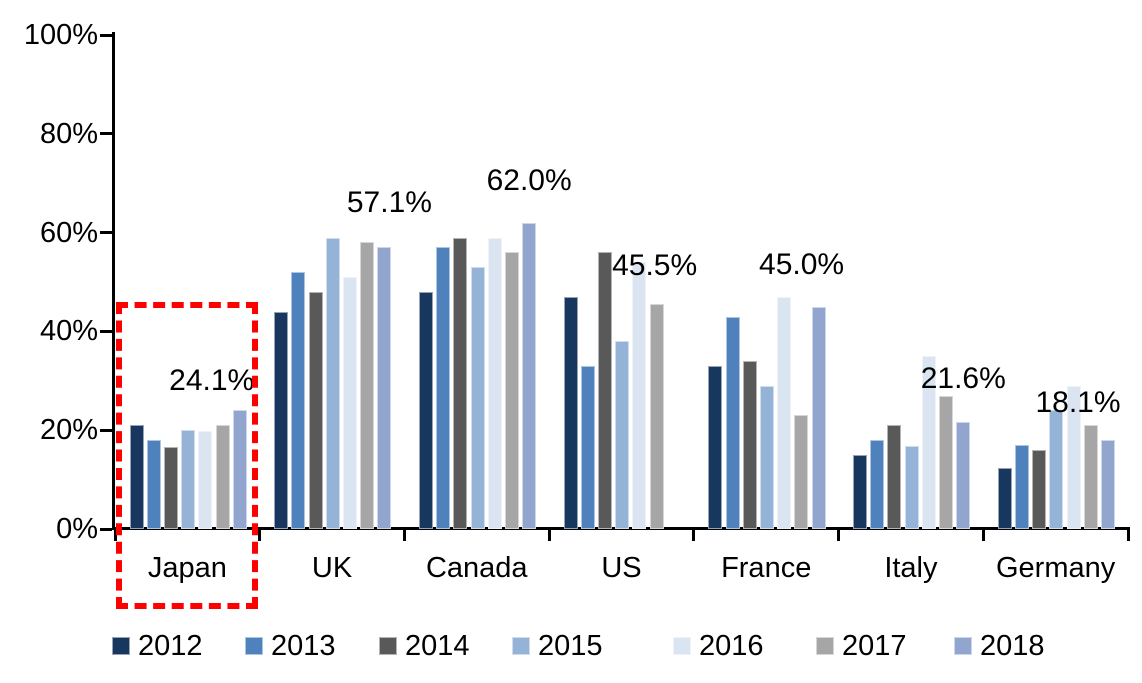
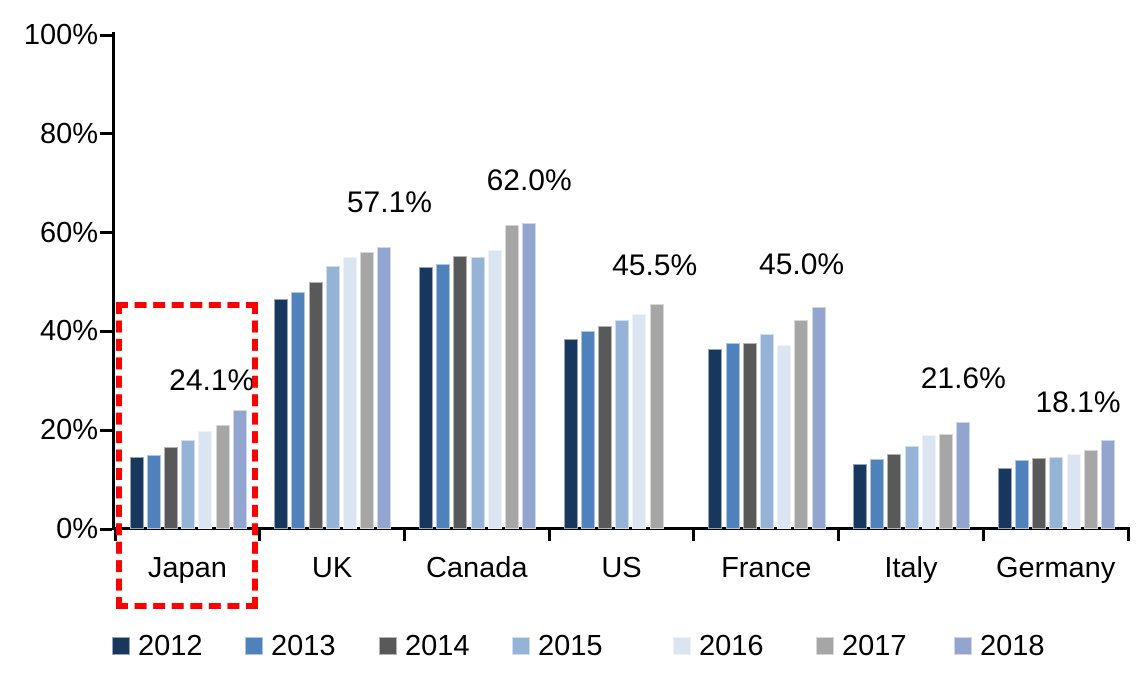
2012/Japan: 21% -> 15%
2013/Japan: 18% -> 15%
2015/Japan: 20% -> 18%
2012/UK: 44% -> 46%
2013/UK: 52% -> 48%
2014/UK: 48% -> 50%
2015/UK: 59% -> 53%
2016/UK: 51% -> 55%
2017/UK: 58% -> 56%
2012/Canada: 48% -> 53%
2013/Canada: 57% -> 54%
2014/Canada: 59% -> 55%
2015/Canada: 53% -> 55%
2016/Canada: 59% -> 56%
2017/Canada: 56% -> 62%
2012/US: 47% -> 38%
2013/US: 33% -> 40%
2014/US: 56% -> 41%
2015/US: 38% -> 42%
2016/US: 54% -> 44%
2012/France: 33% -> 36%
2013/France: 43% -> 38%
2014/France: 34% -> 38%
2015/France: 29% -> 40%
2016/France: 47% -> 37%
2017/France: 23% -> 42%
2012/Italy: 15% -> 13%
2013/Italy: 18% -> 14%
2014/Italy: 21% -> 15%
2016/Italy: 35% -> 19%
2017/Italy: 27% -> 19%
2013/Germany: 17% -> 14%
2014/Germany: 16% -> 14%
2015/Germany: 24% -> 15%
2016/Germany: 29% -> 15%
2017/Germany: 21% -> 16%
